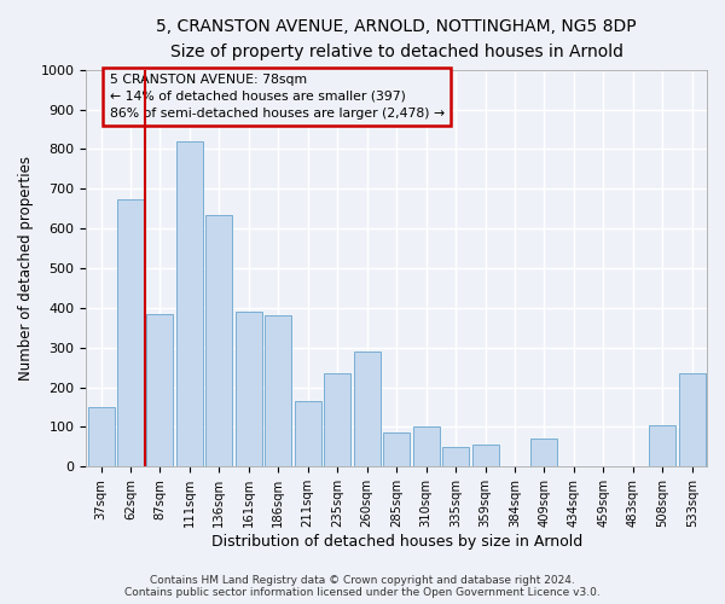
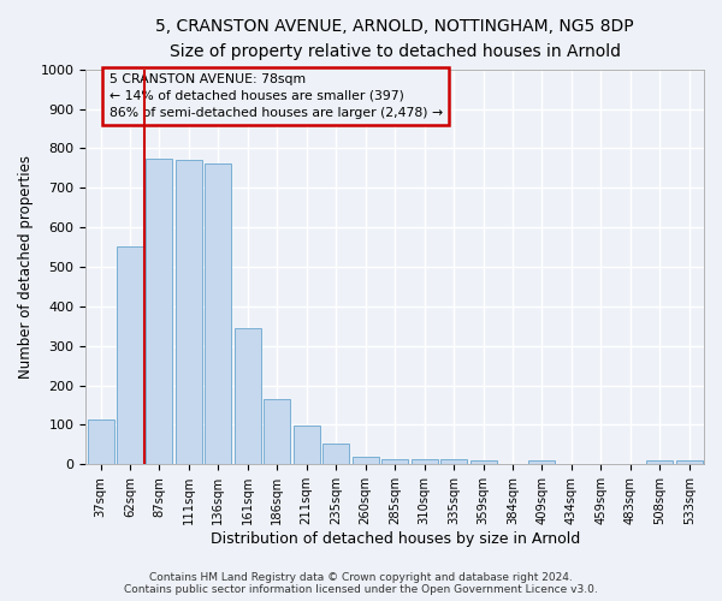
37sqm: 150 -> 113
62sqm: 675 -> 553
87sqm: 385 -> 775
111sqm: 820 -> 770
136sqm: 635 -> 763
161sqm: 390 -> 345
186sqm: 380 -> 165
211sqm: 165 -> 98
235sqm: 235 -> 53
260sqm: 290 -> 20
285sqm: 85 -> 13
310sqm: 100 -> 12
335sqm: 50 -> 12
359sqm: 55 -> 10
409sqm: 70 -> 10
508sqm: 105 -> 10
533sqm: 235 -> 10
